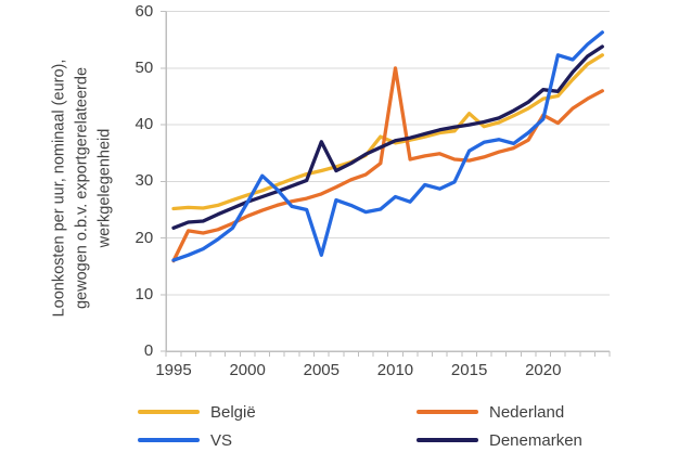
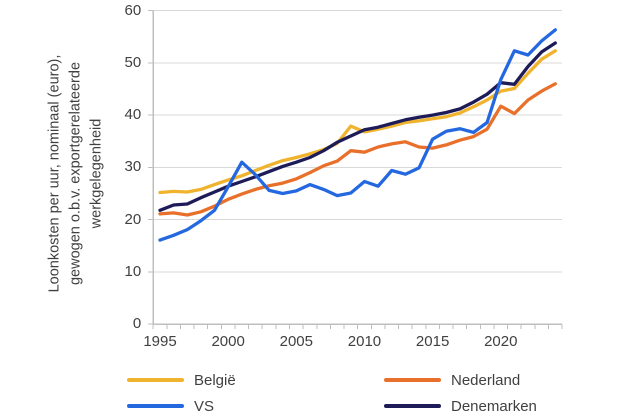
Nederland/1995: 16 -> 21
VS/2005: 17 -> 26
Denemarken/2005: 37 -> 31
Nederland/2010: 50 -> 33
België/2015: 42 -> 39
VS/2020: 41 -> 47
